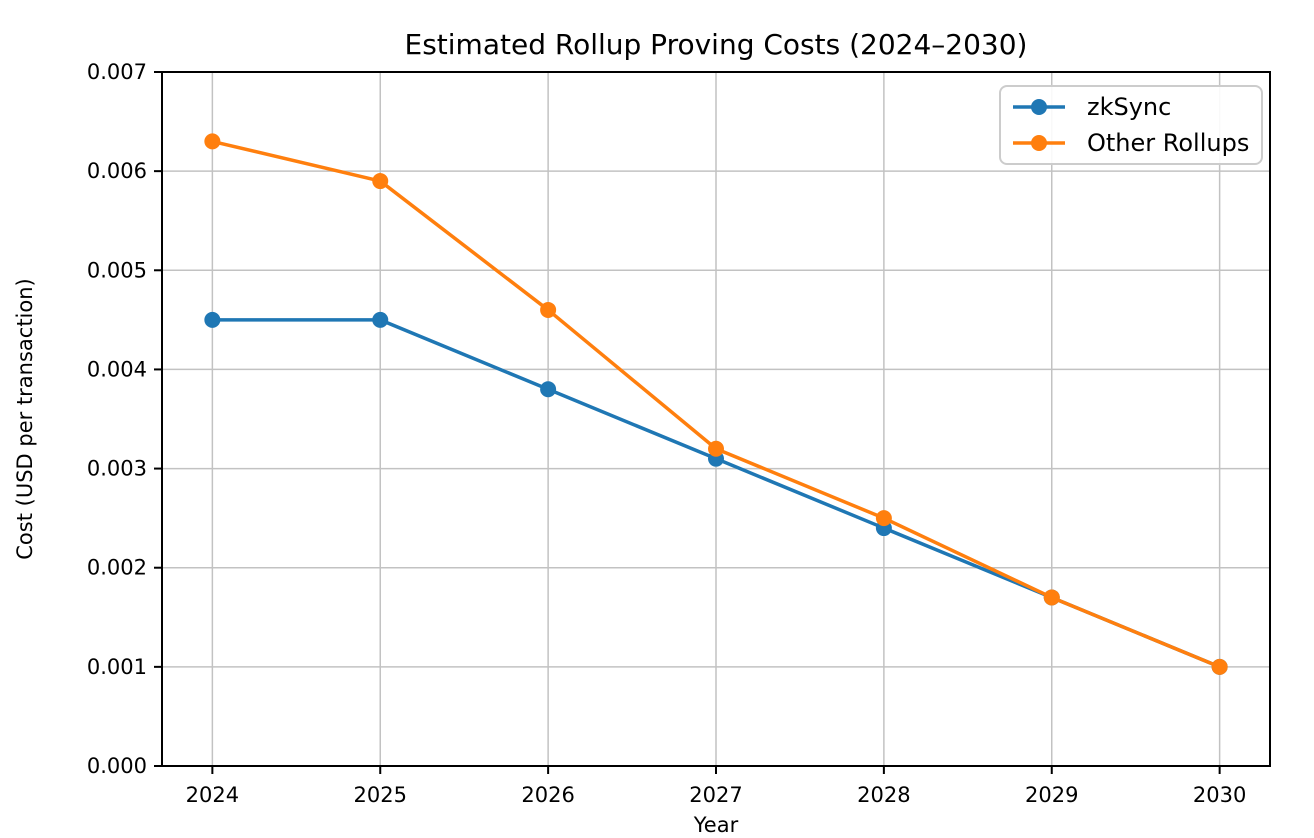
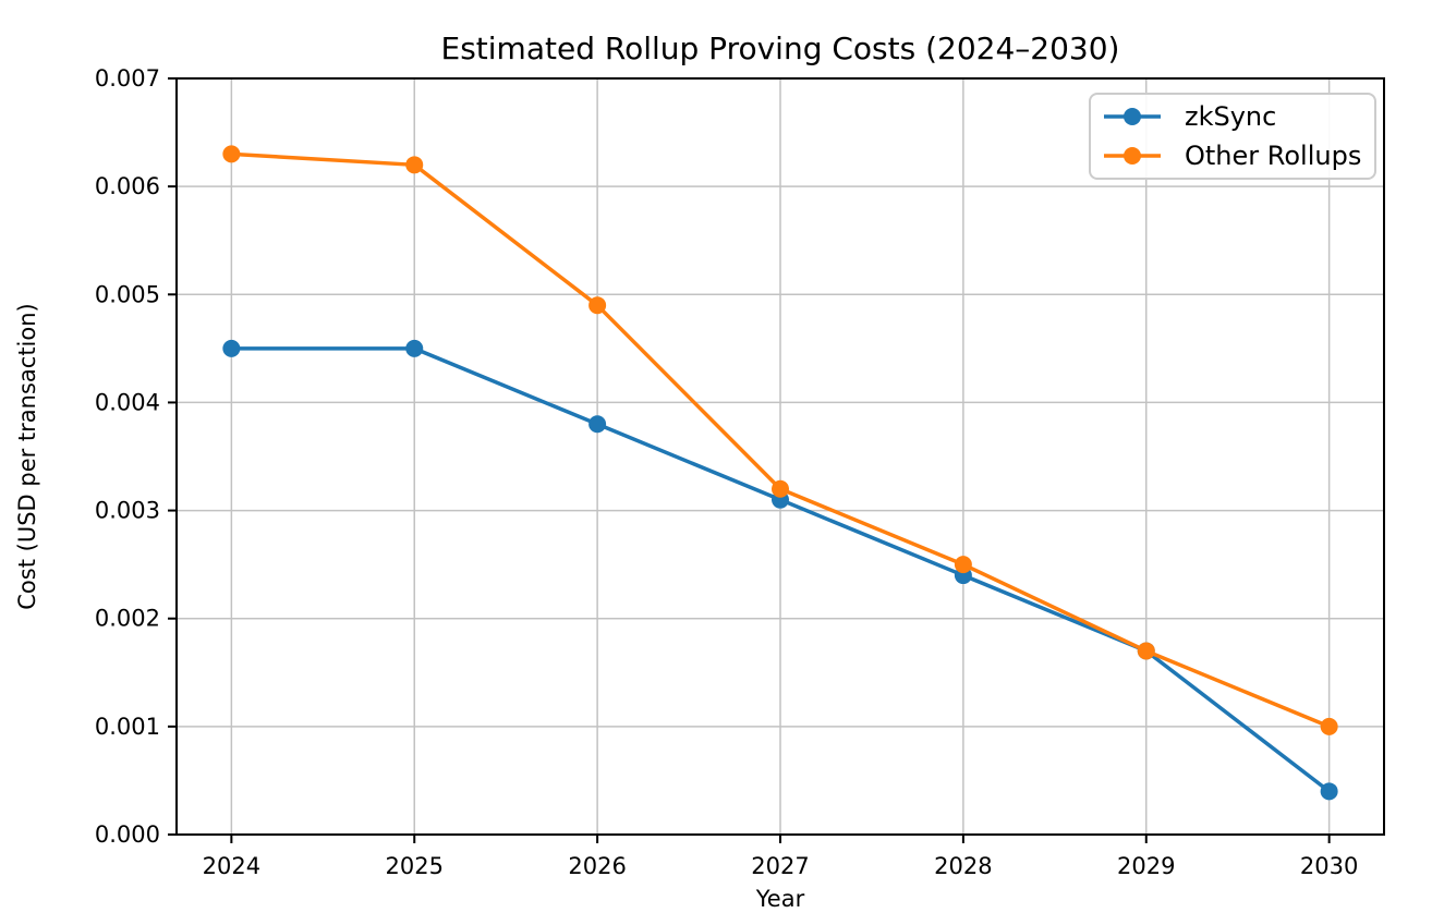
Other Rollups/2025: 0.0059 -> 0.0062
Other Rollups/2026: 0.0046 -> 0.0049
zkSync/2030: 0.0010 -> 0.0004
